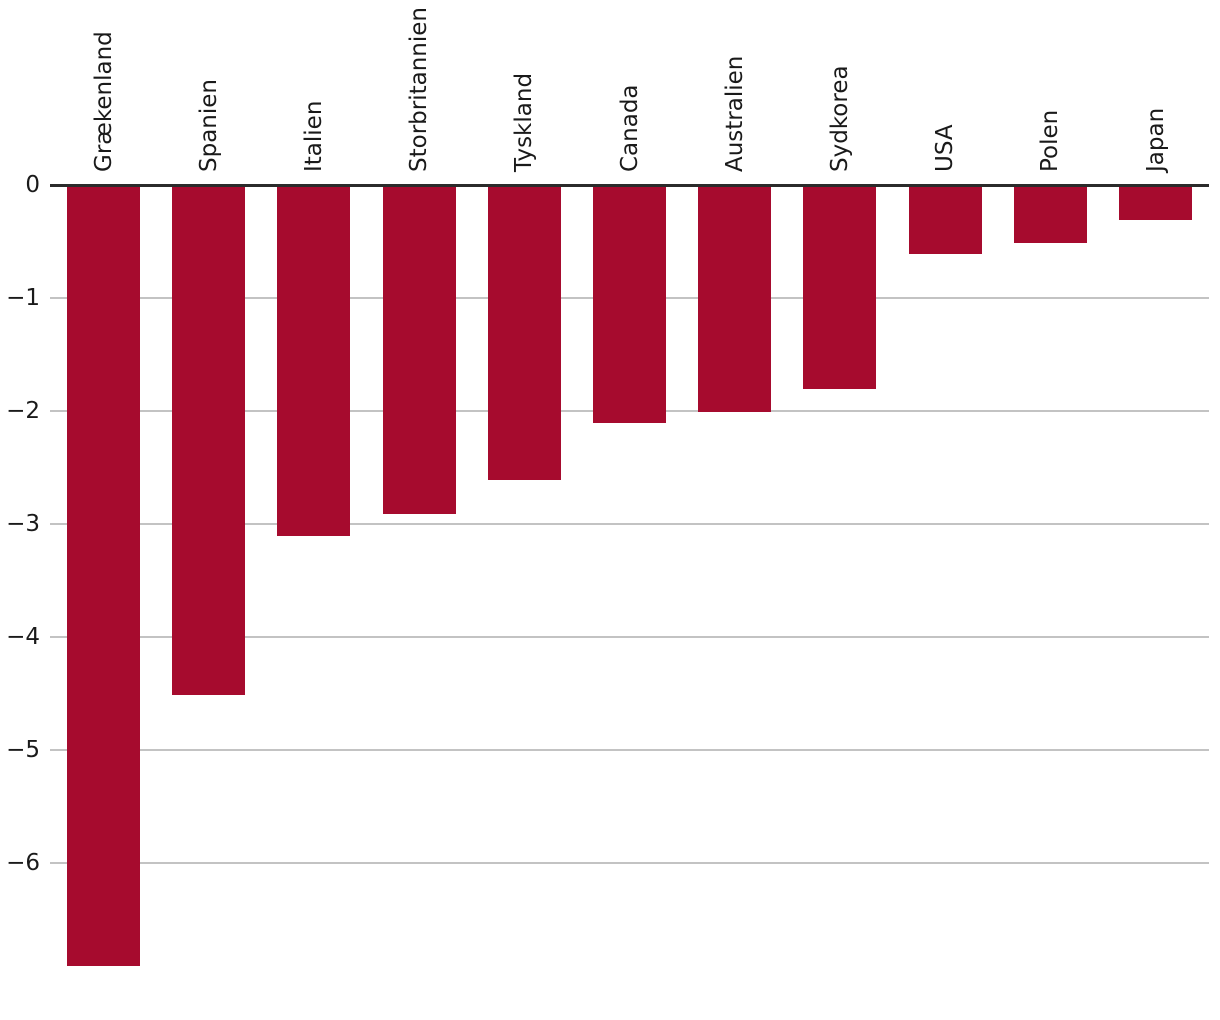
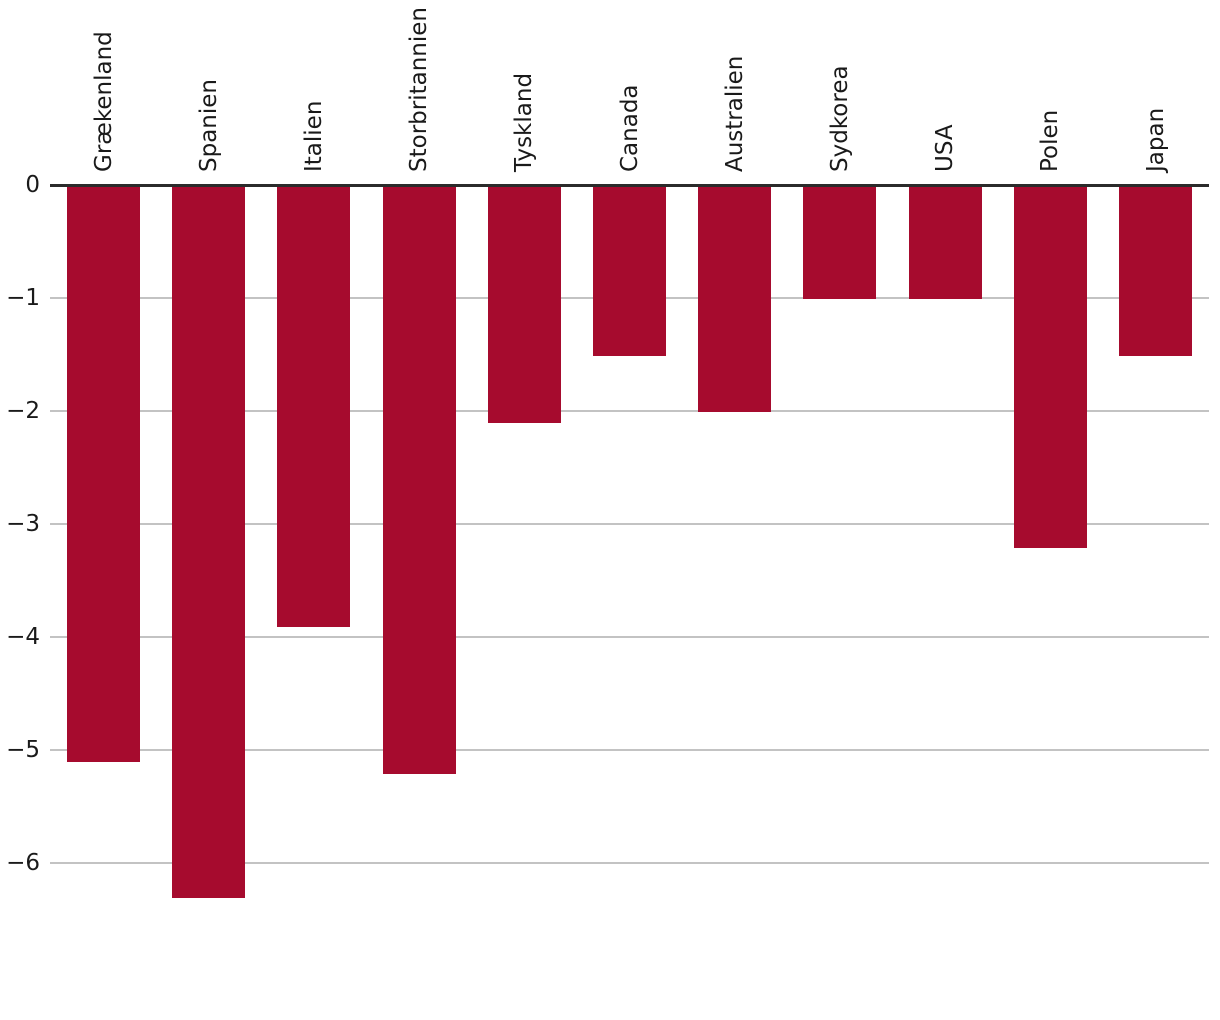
Grækenland: -6.9 -> -5.1
Spanien: -4.5 -> -6.3
Italien: -3.1 -> -3.9
Storbritannien: -2.9 -> -5.2
Tyskland: -2.6 -> -2.1
Canada: -2.1 -> -1.5
Sydkorea: -1.8 -> -1.0
USA: -0.6 -> -1.0
Polen: -0.5 -> -3.2
Japan: -0.3 -> -1.5
